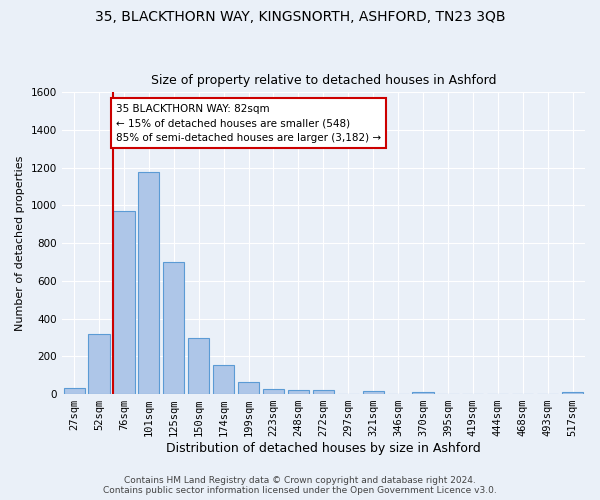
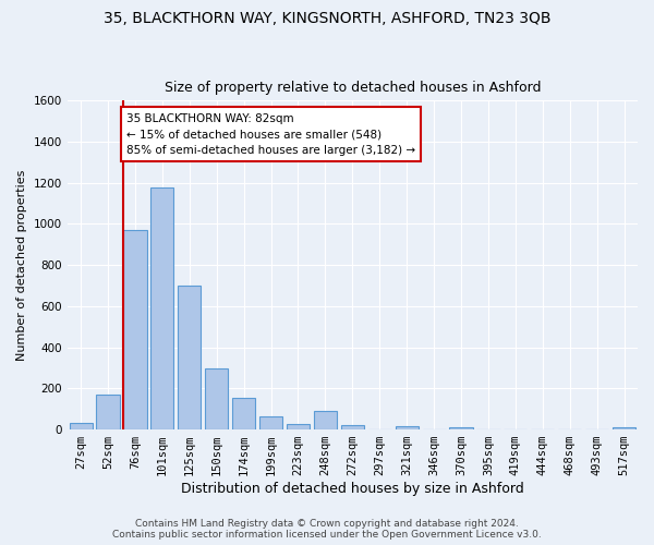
52sqm: 320 -> 170
248sqm: 20 -> 90
